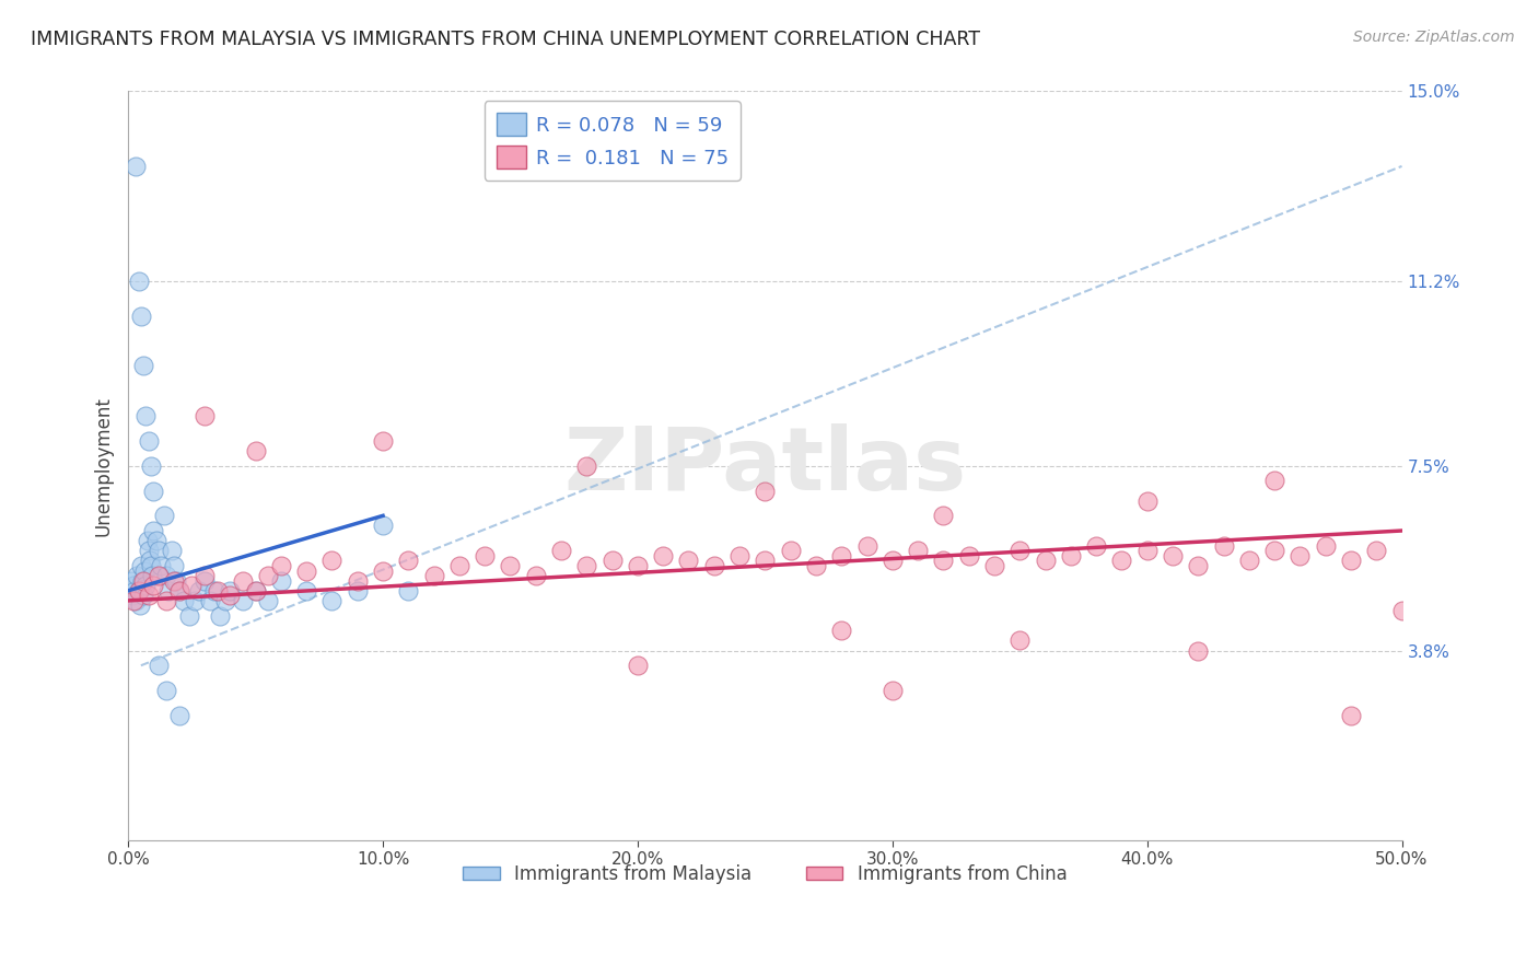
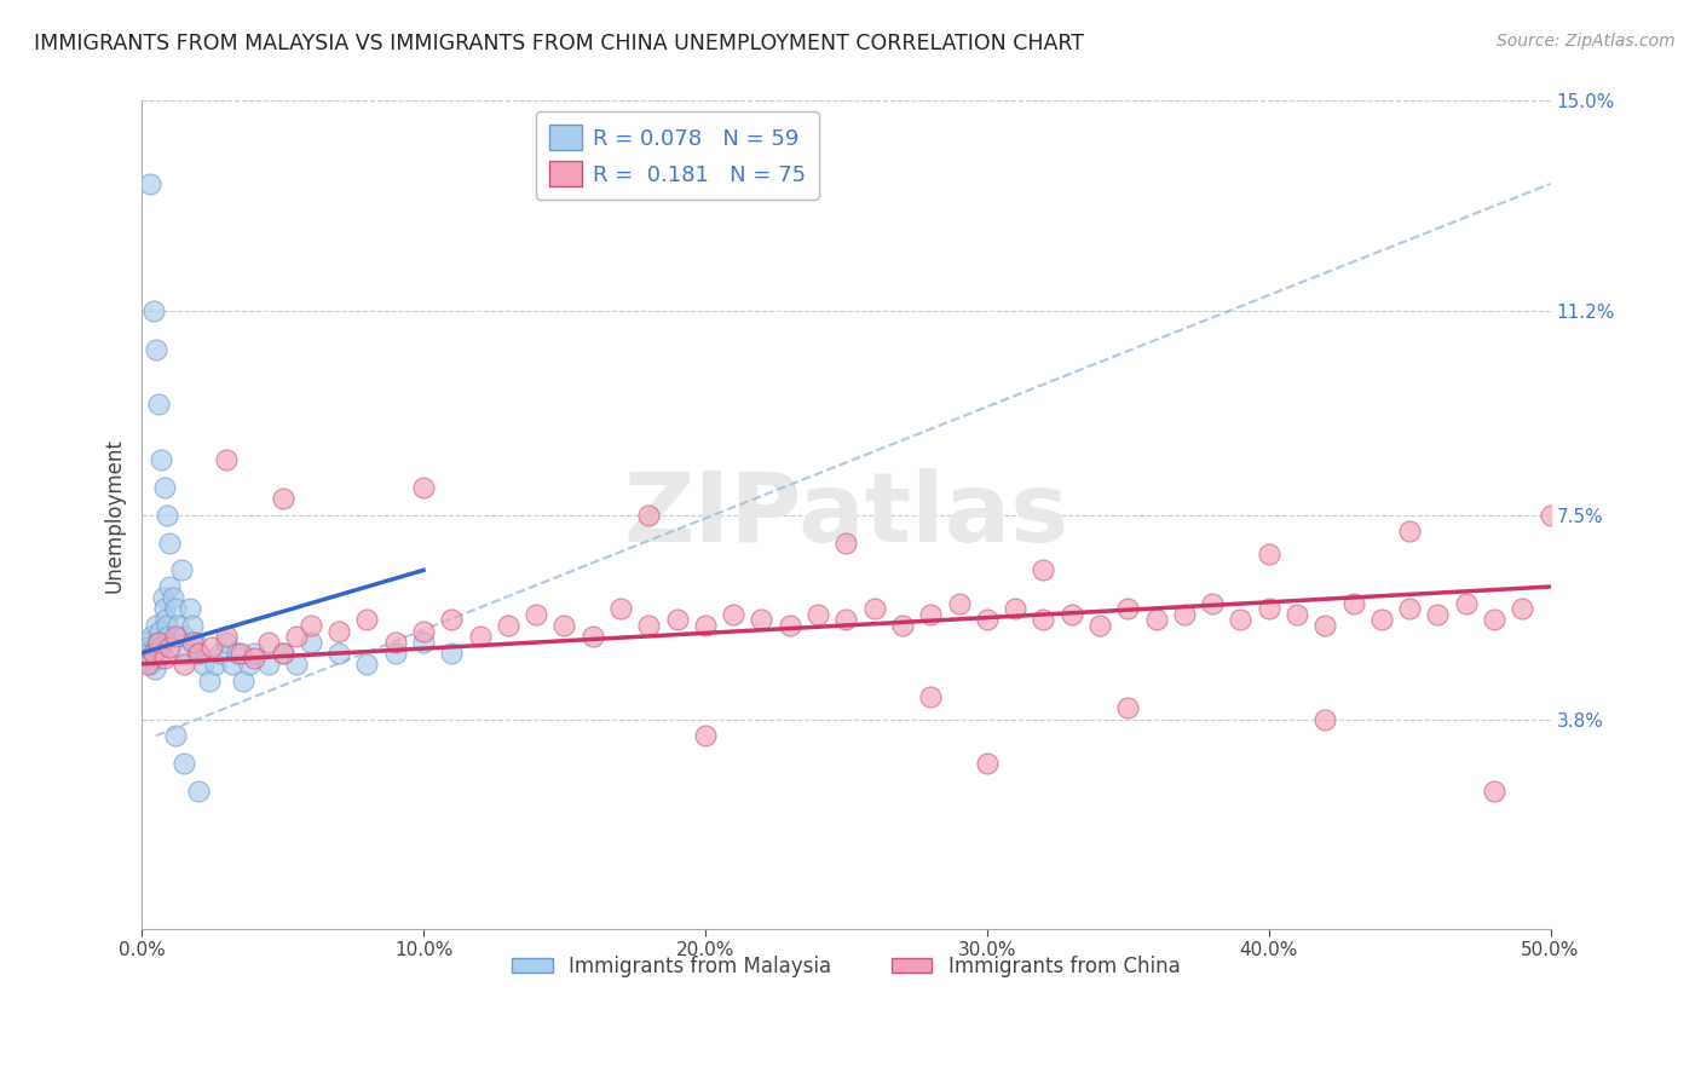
Immigrants from Malaysia/10.0%: 6.3% -> 5.2%
Immigrants from China/50.0%: 4.6% -> 7.5%
